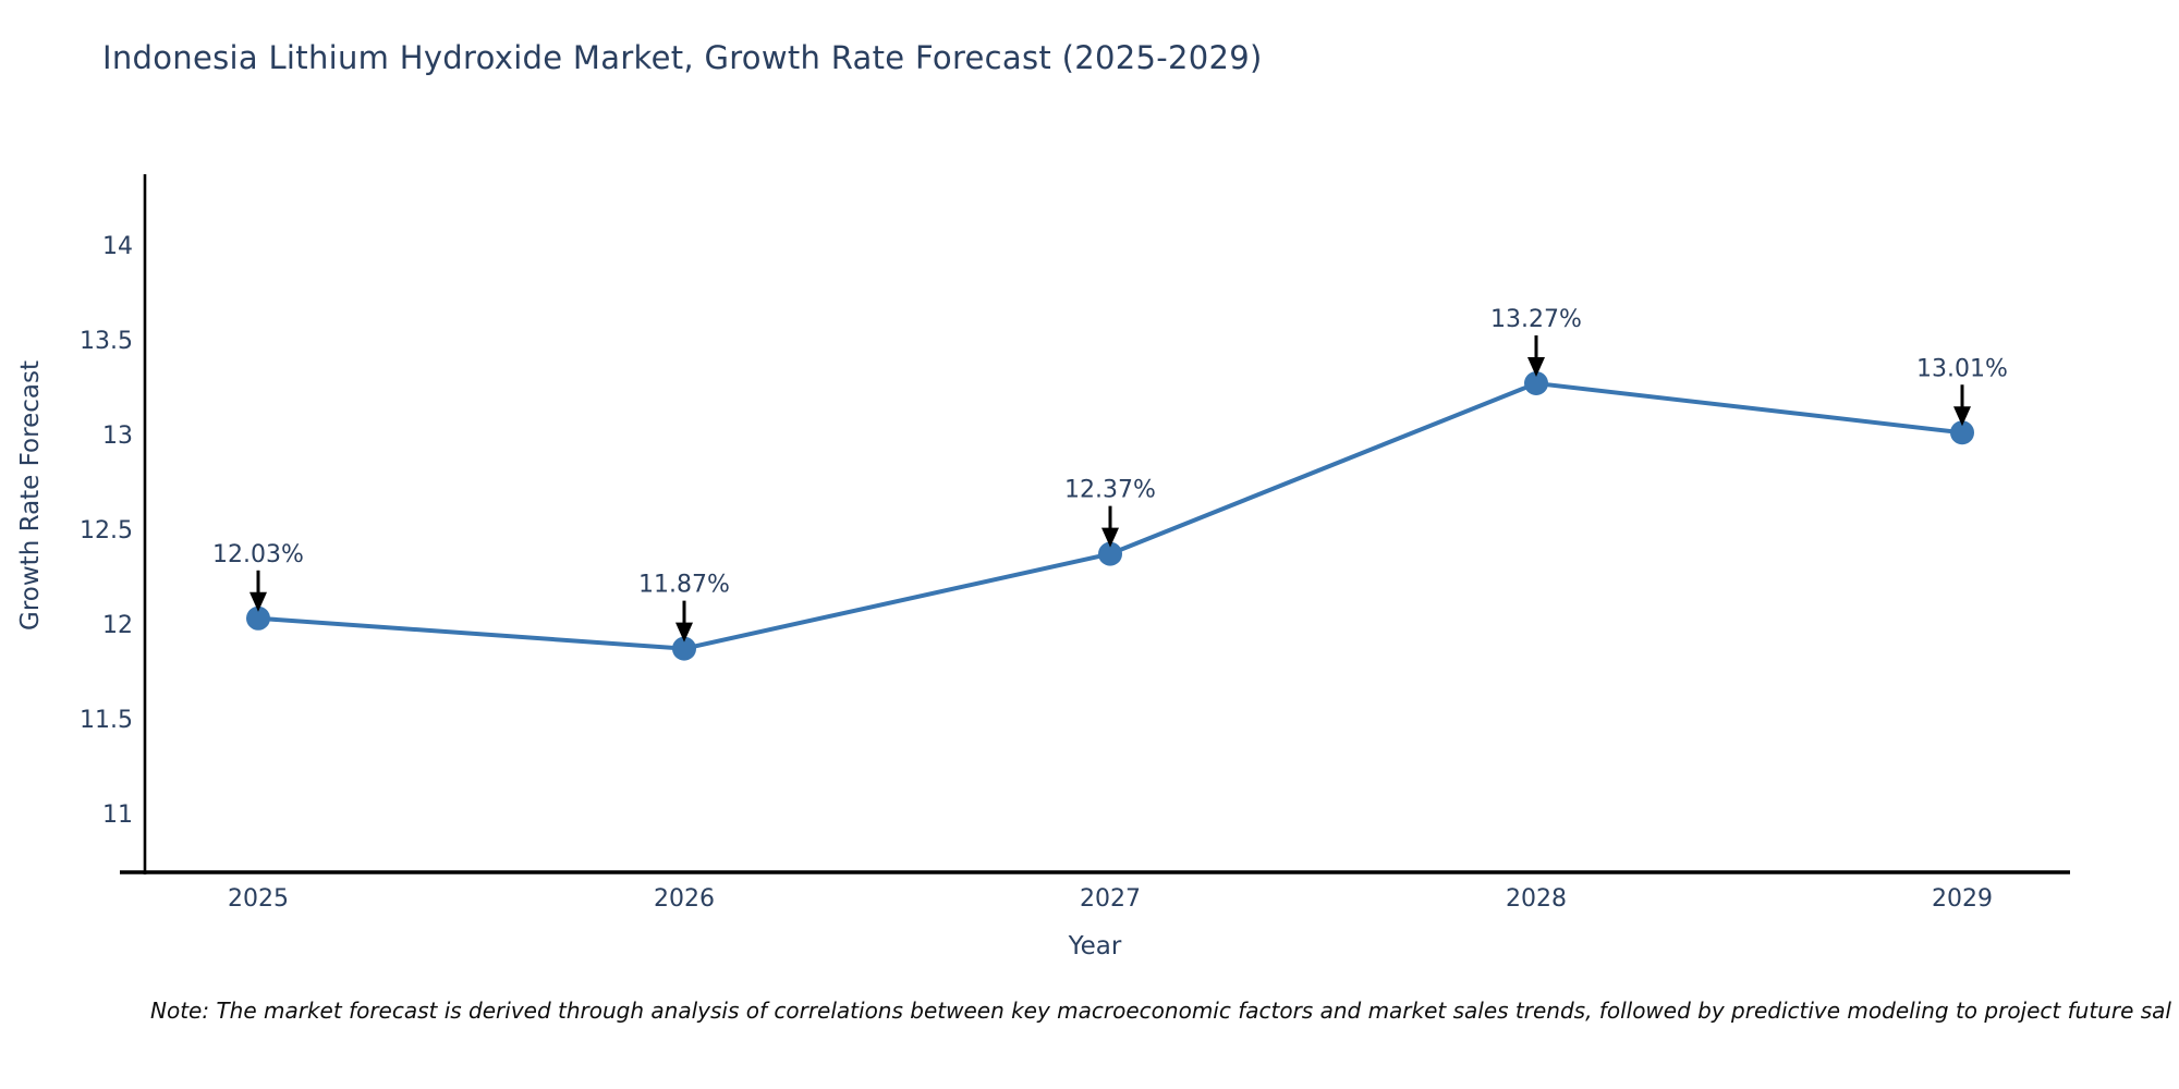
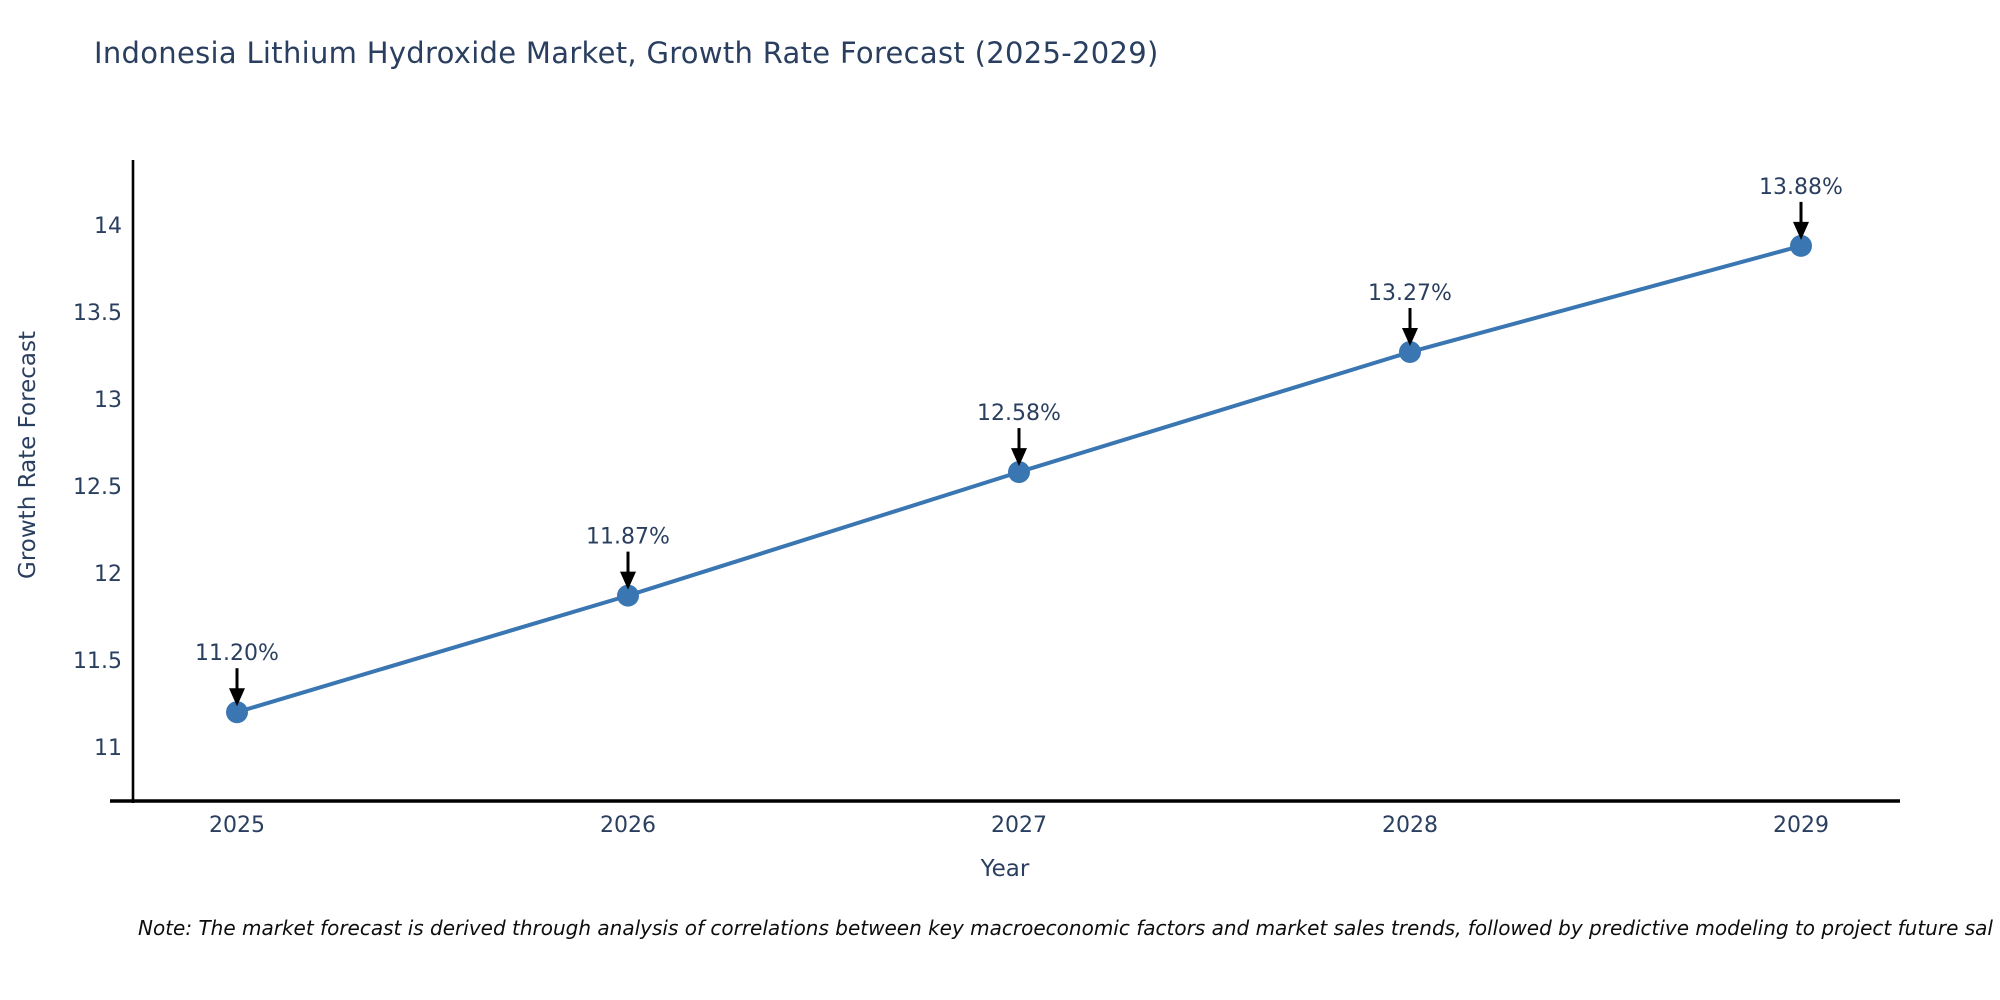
2025: 12.03% -> 11.20%
2027: 12.37% -> 12.58%
2029: 13.01% -> 13.88%
